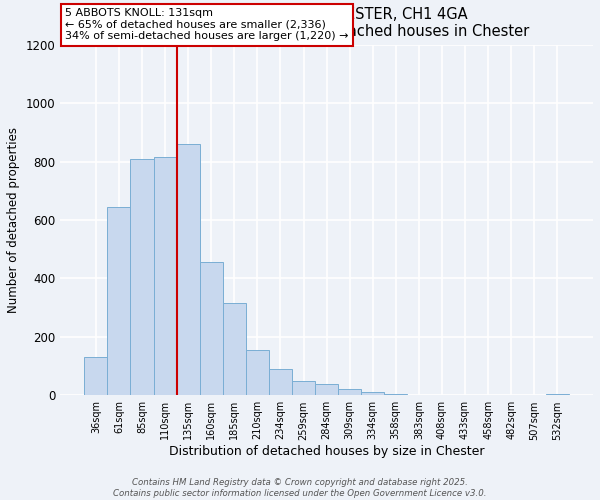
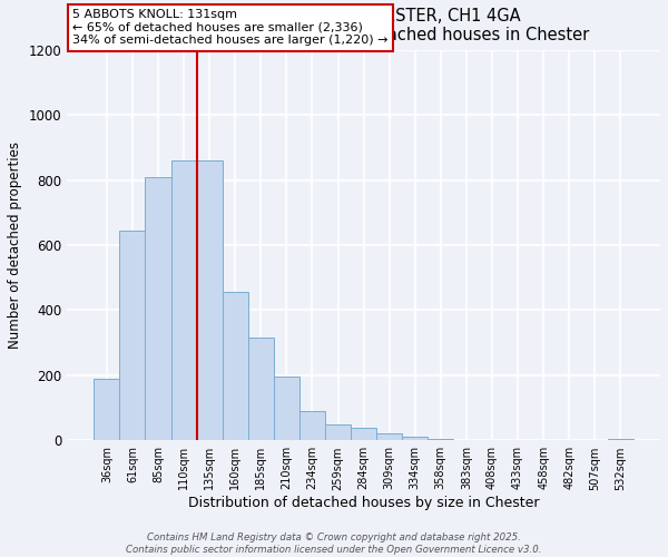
36sqm: 130 -> 190
110sqm: 815 -> 860
210sqm: 155 -> 195
